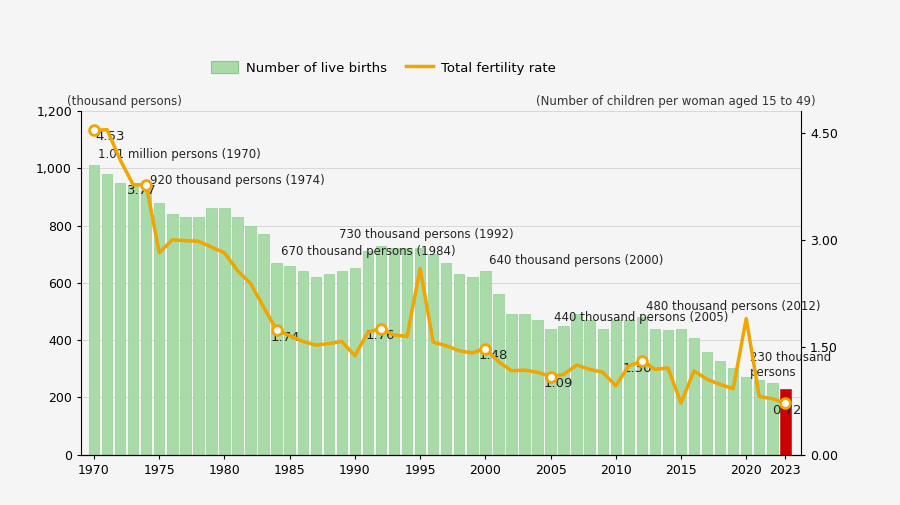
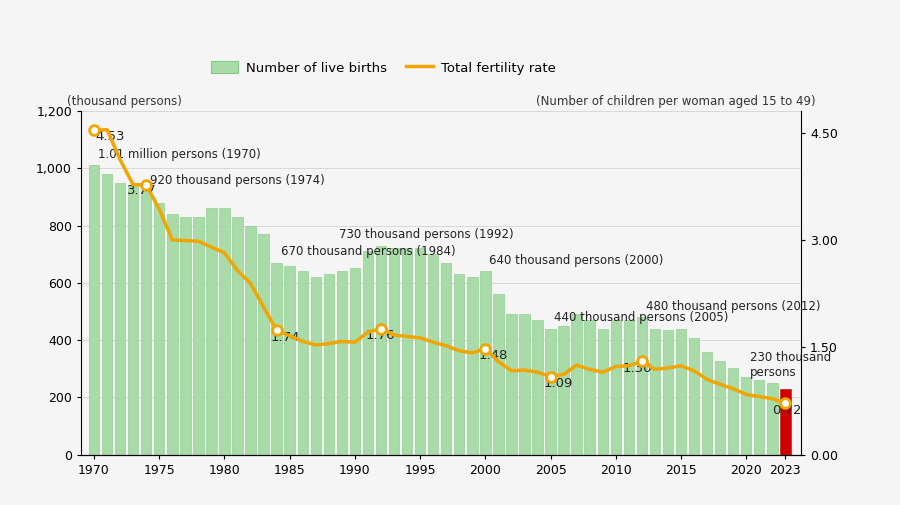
Total fertility rate/1975: 2.82 -> 3.43
Total fertility rate/1990: 1.38 -> 1.57
Total fertility rate/1995: 2.60 -> 1.63
Total fertility rate/2010: 0.96 -> 1.23
Total fertility rate/2015: 0.72 -> 1.24
Total fertility rate/2020: 1.90 -> 0.84
